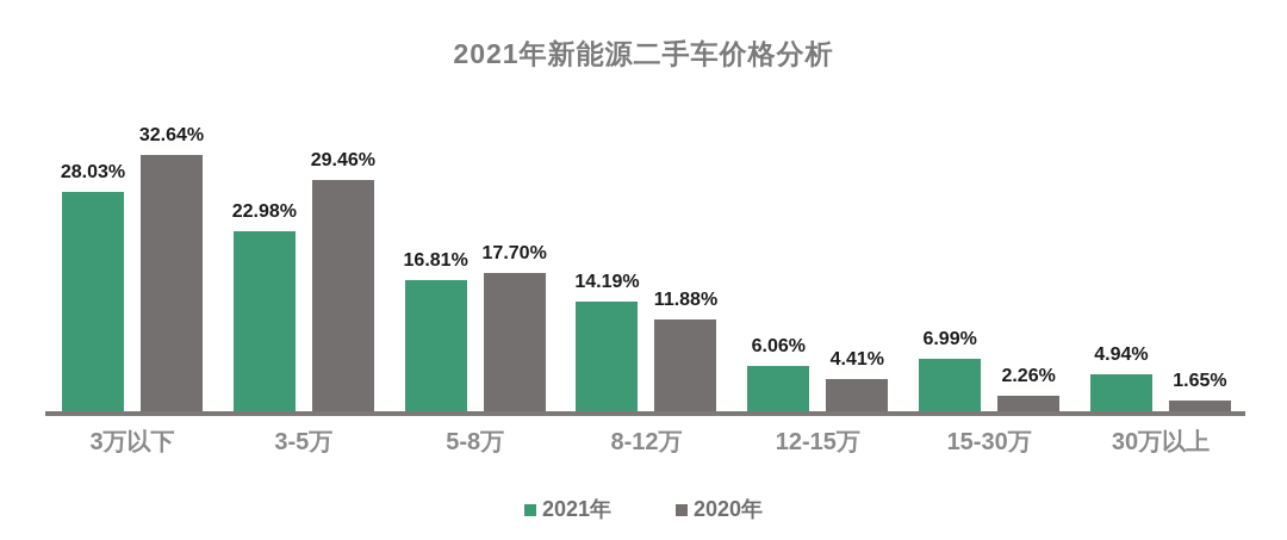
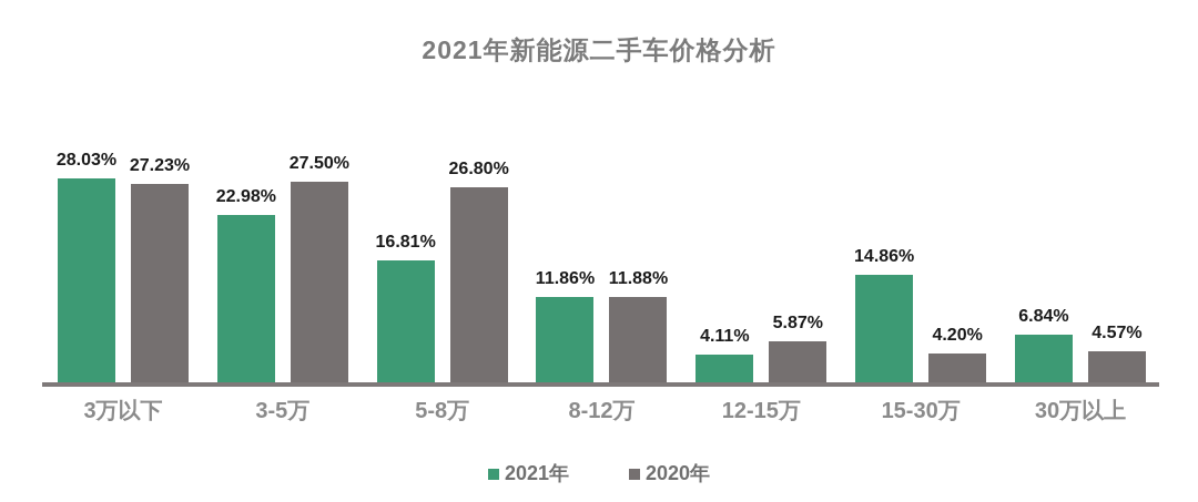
2020年/3万以下: 32.64% -> 27.23%
2020年/3-5万: 29.46% -> 27.50%
2020年/5-8万: 17.70% -> 26.80%
2021年/8-12万: 14.19% -> 11.86%
2021年/12-15万: 6.06% -> 4.11%
2020年/12-15万: 4.41% -> 5.87%
2021年/15-30万: 6.99% -> 14.86%
2020年/15-30万: 2.26% -> 4.20%
2021年/30万以上: 4.94% -> 6.84%
2020年/30万以上: 1.65% -> 4.57%
